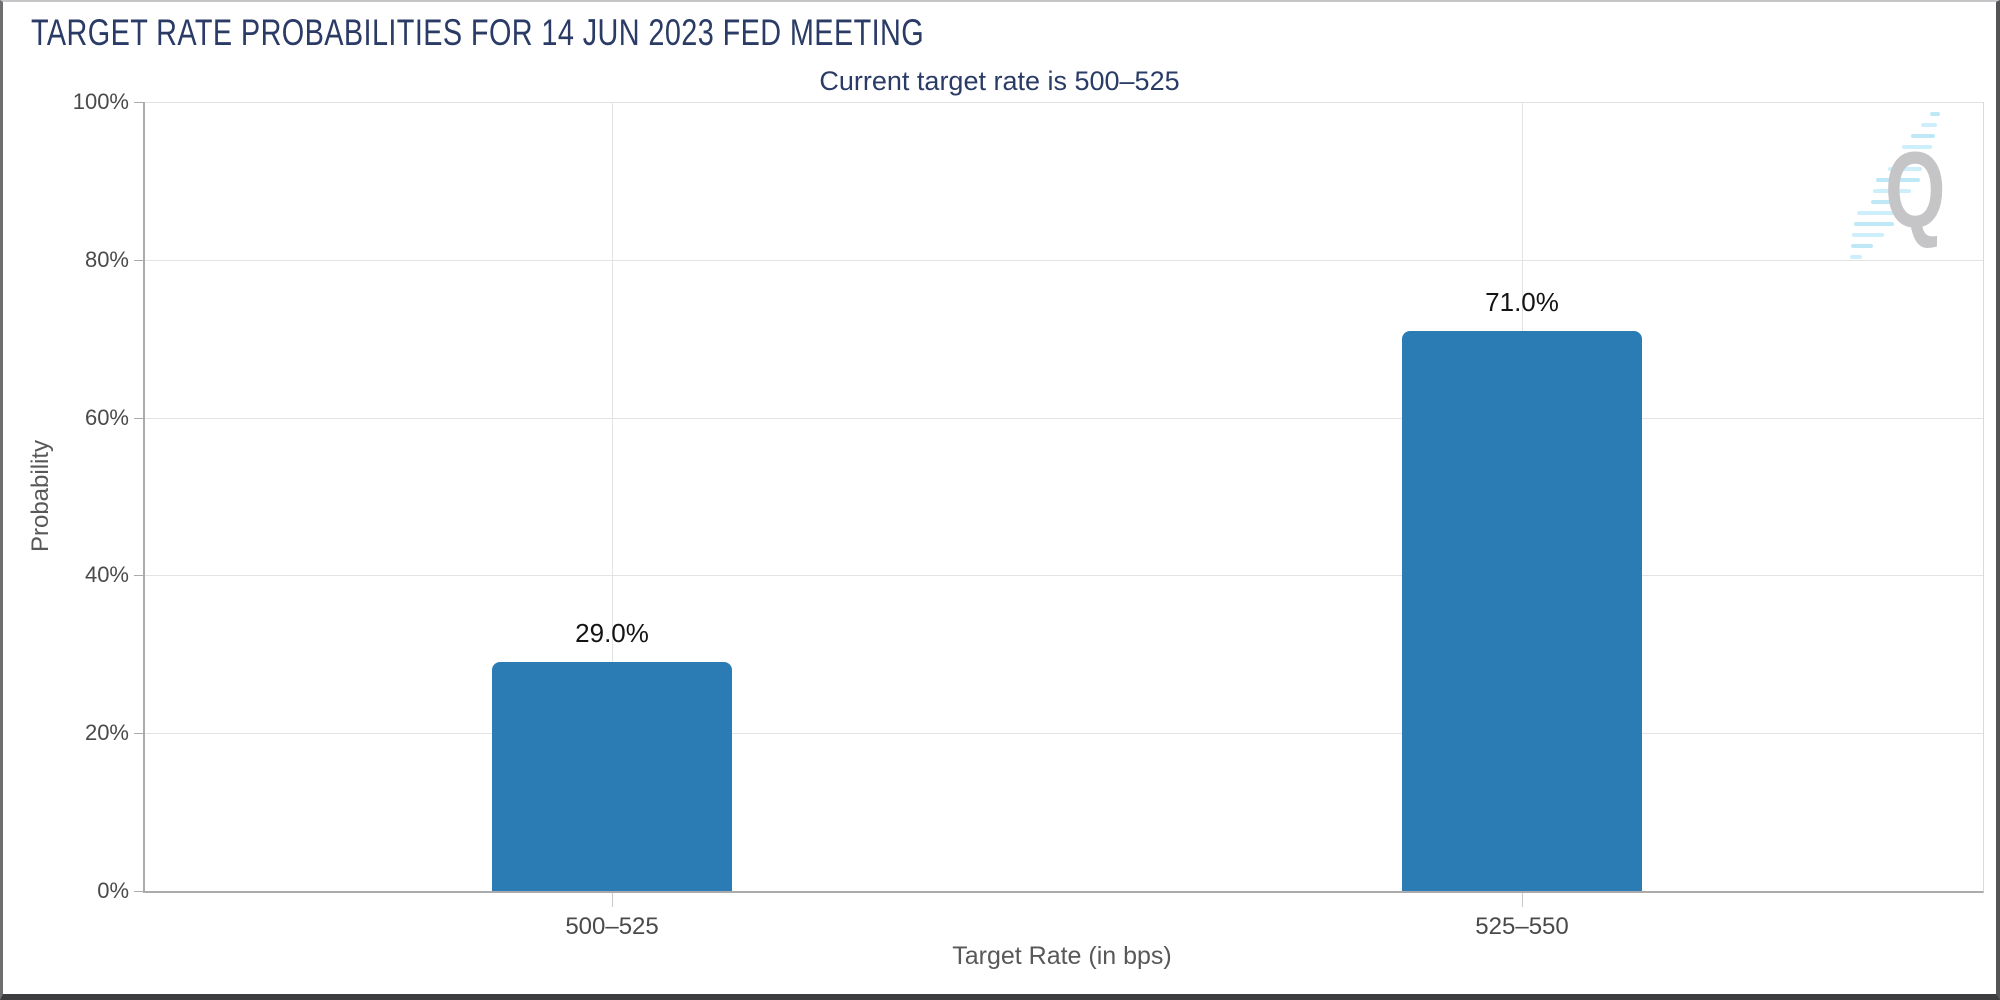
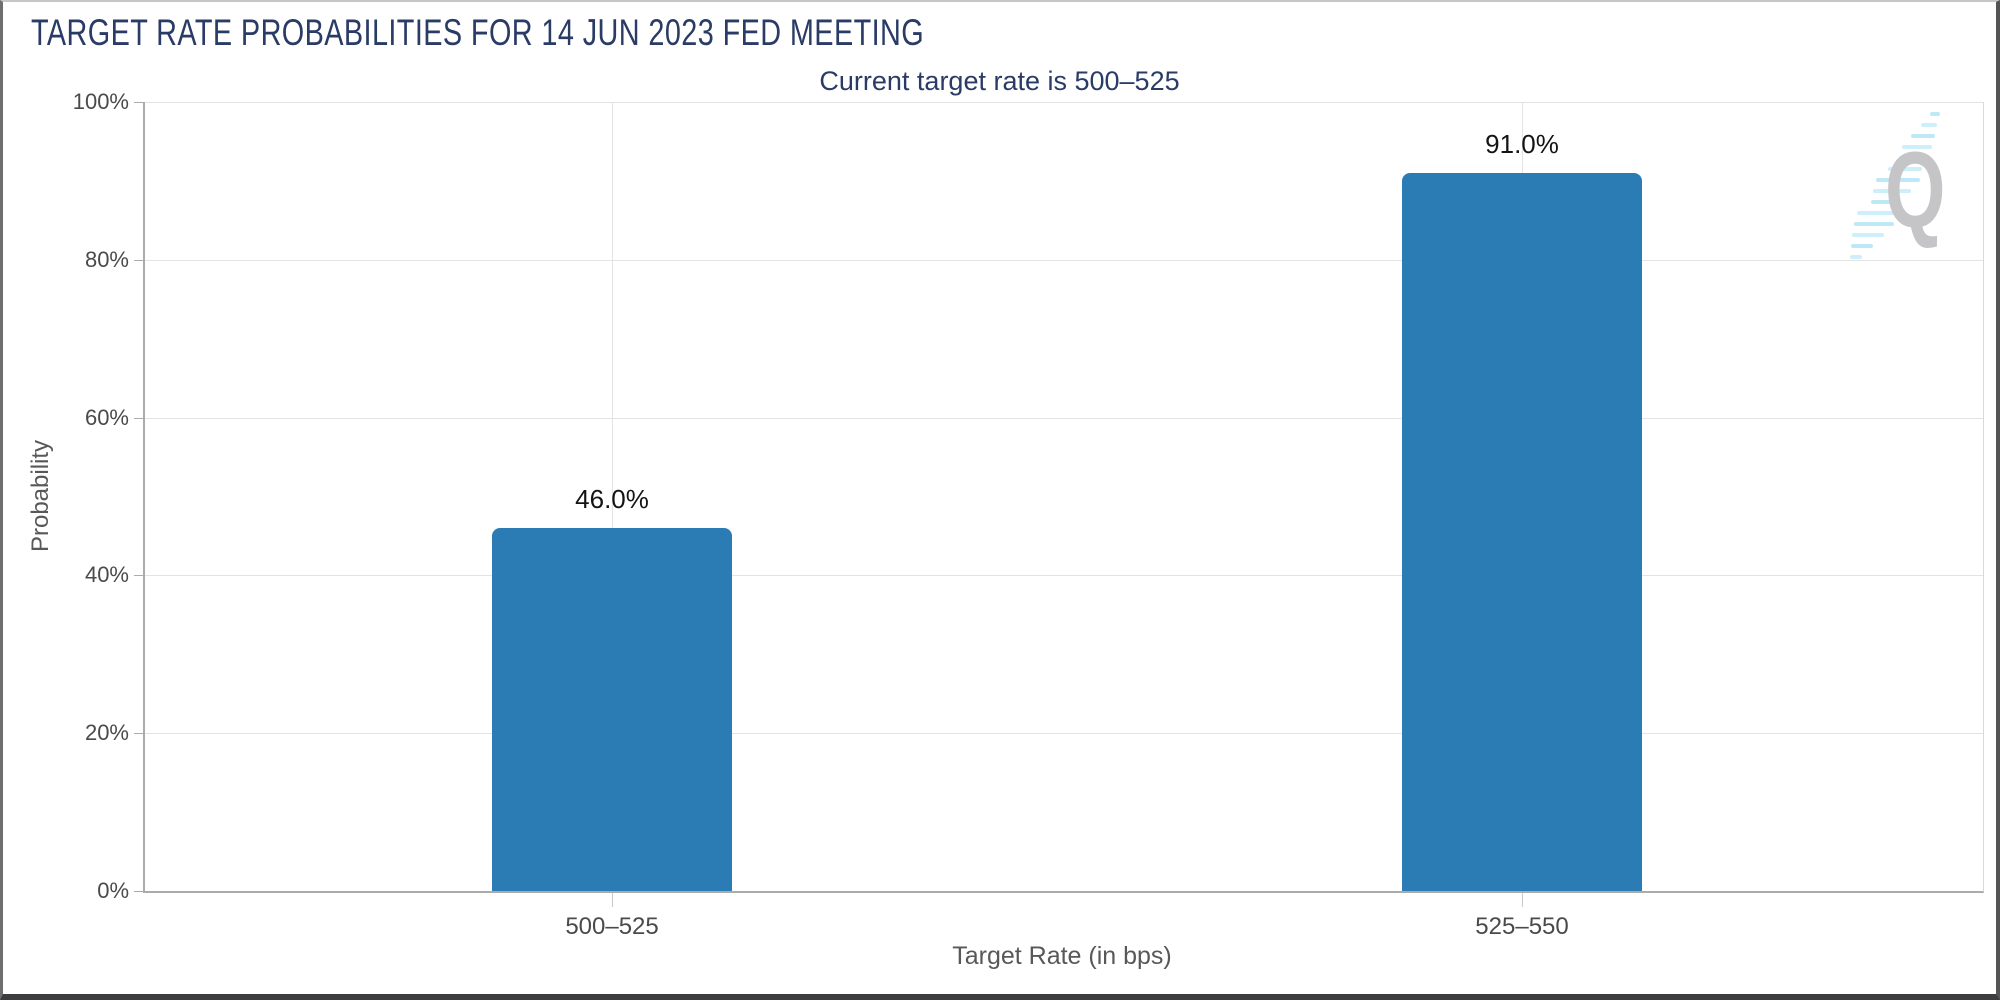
500–525: 29.0% -> 46.0%
525–550: 71.0% -> 91.0%
